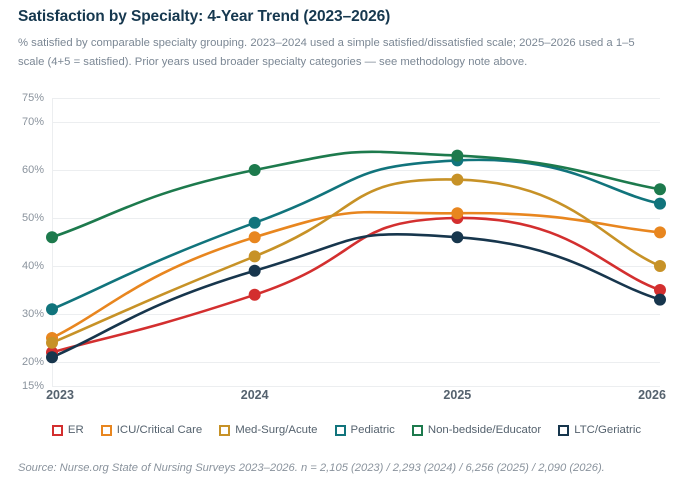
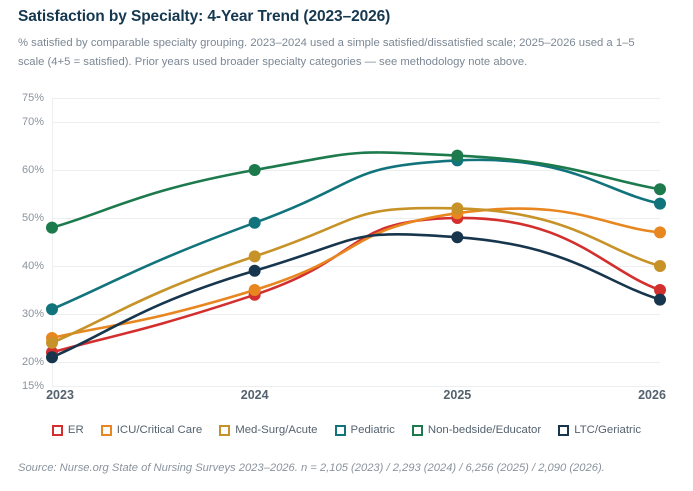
Non-bedside/Educator/2023: 46% -> 48%
ICU/Critical Care/2024: 46% -> 35%
Med-Surg/Acute/2025: 58% -> 52%
